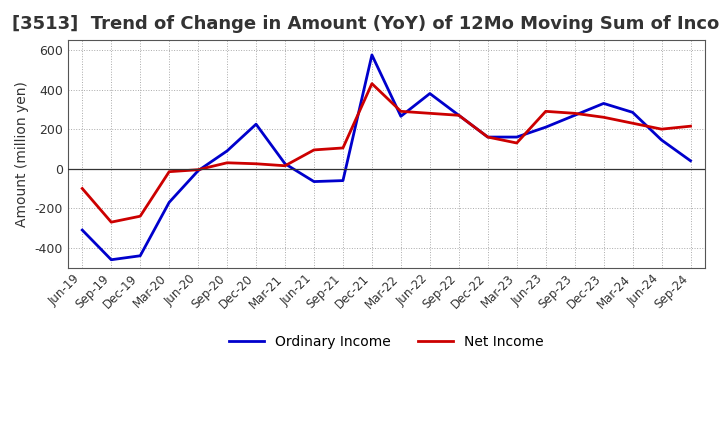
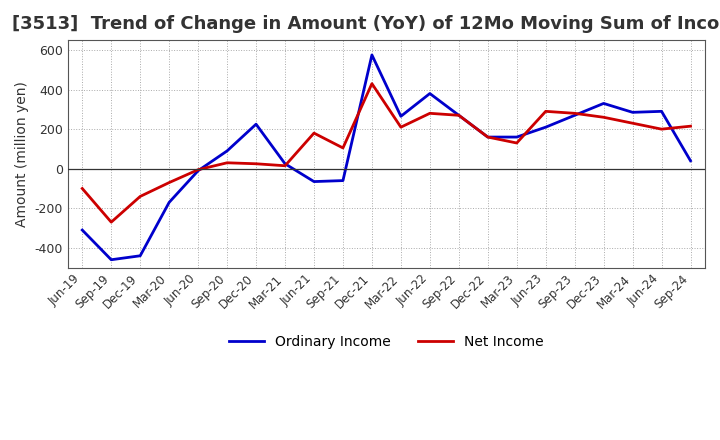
Net Income/Dec-19: -240 -> -140
Net Income/Mar-20: -20 -> -70
Net Income/Jun-21: 100 -> 180
Net Income/Mar-22: 290 -> 210
Ordinary Income/Jun-24: 140 -> 290
